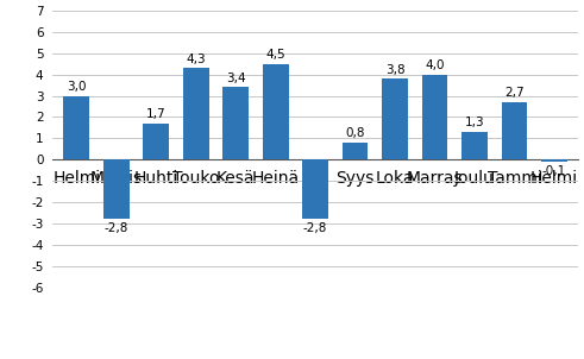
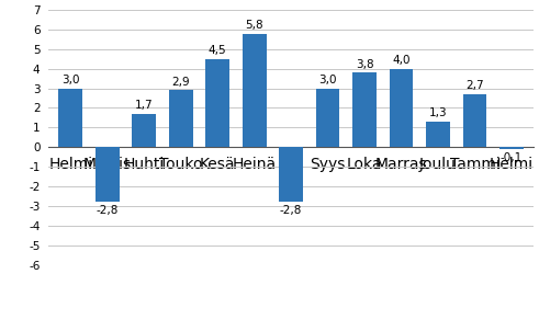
Touko: 4,3 -> 2,9
Kesä: 3,4 -> 4,5
Heinä: 4,5 -> 5,8
Syys: 0,8 -> 3,0
